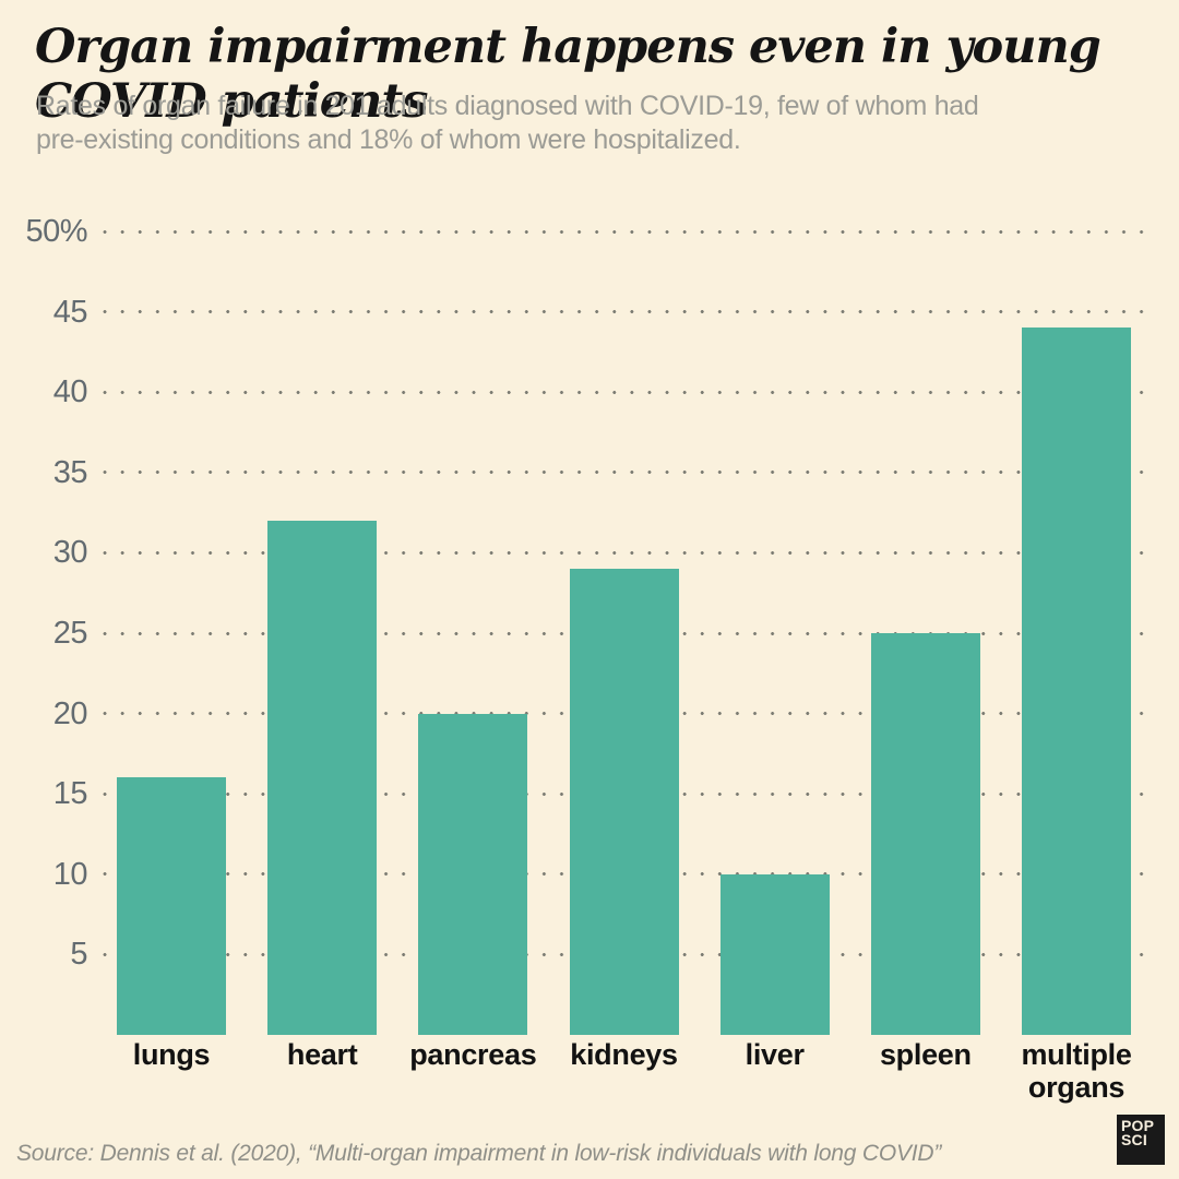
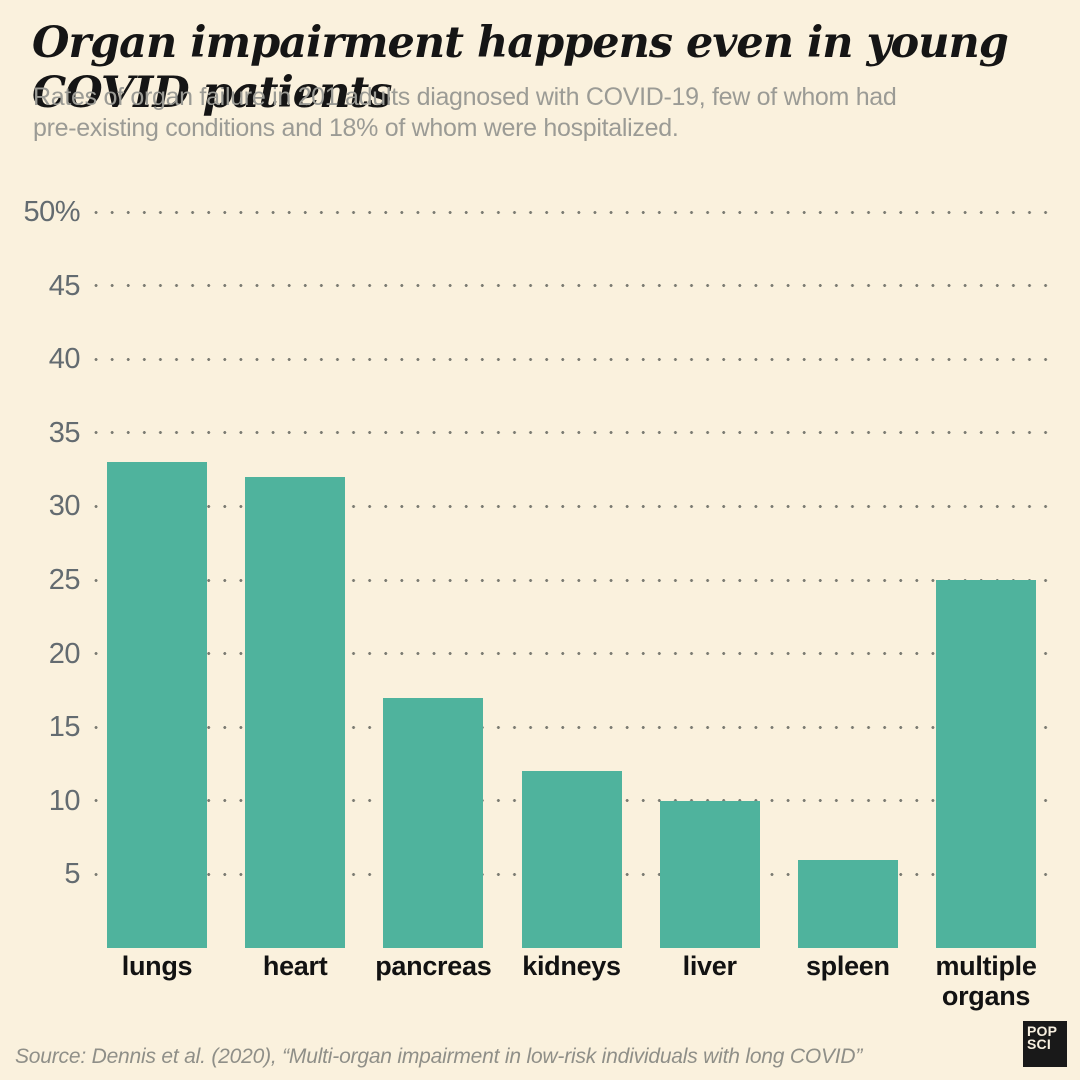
lungs: 16% -> 33%
pancreas: 20% -> 17%
kidneys: 29% -> 12%
spleen: 25% -> 6%
multiple organs: 44% -> 25%
